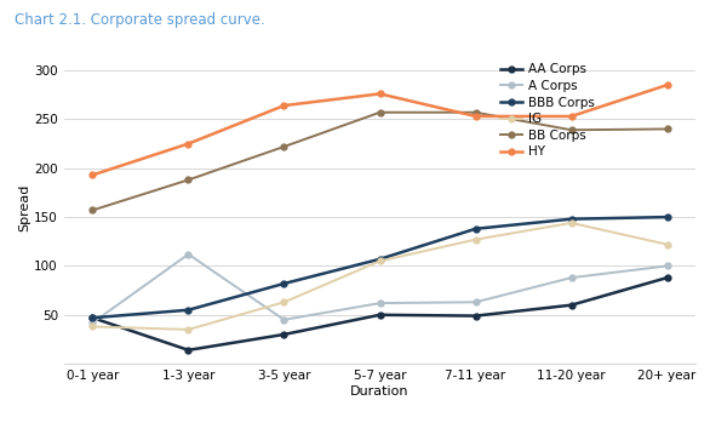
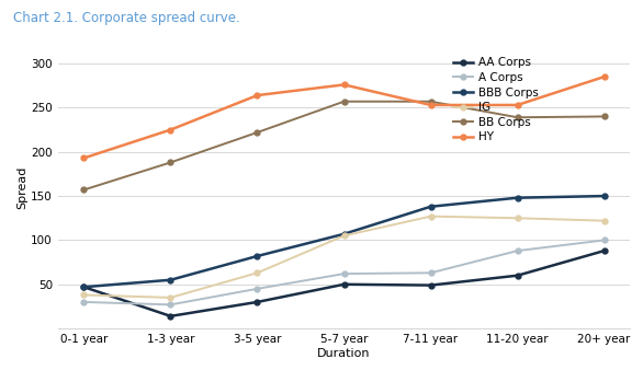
A Corps/0-1 year: 42 -> 30
A Corps/1-3 year: 112 -> 27
IG/11-20 year: 144 -> 125
